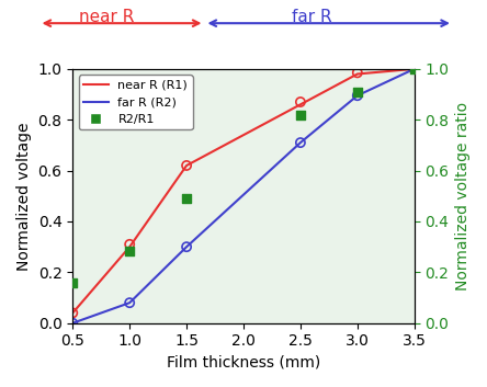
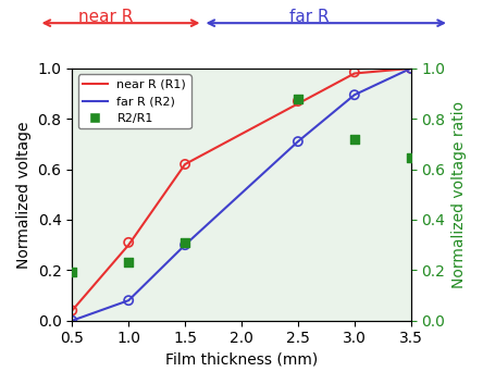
R2/R1/0.5: 0.160 -> 0.195
R2/R1/1.0: 0.285 -> 0.230
R2/R1/1.5: 0.490 -> 0.310
R2/R1/2.5: 0.820 -> 0.880
R2/R1/3.0: 0.910 -> 0.720
R2/R1/3.5: 1.000 -> 0.645
